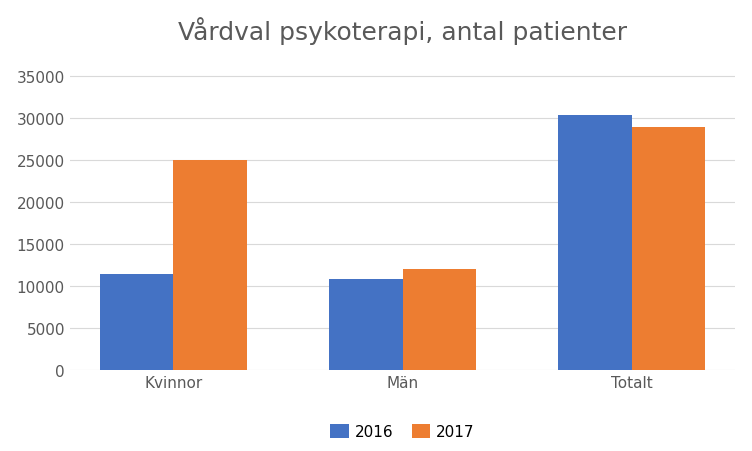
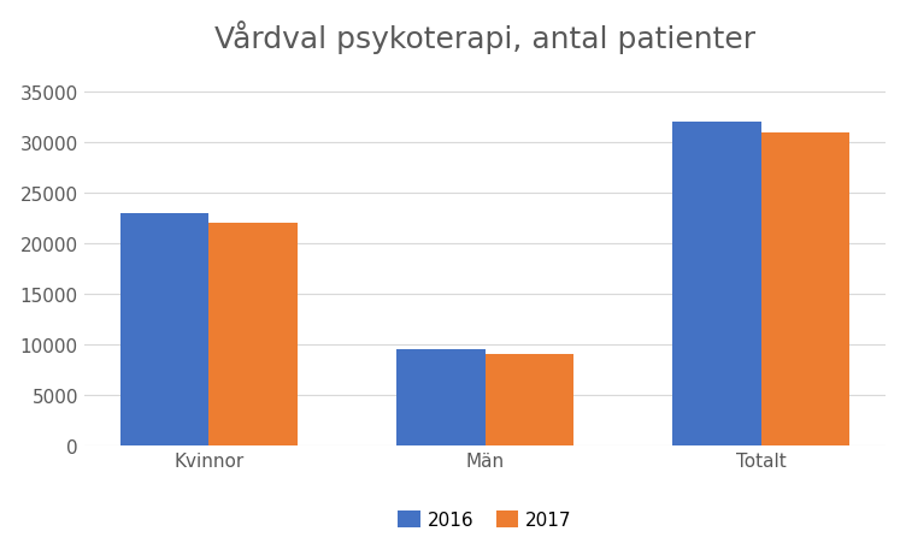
2016/Kvinnor: 11400 -> 23000
2017/Kvinnor: 25000 -> 22000
2016/Män: 10800 -> 9500
2017/Män: 12000 -> 9000
2016/Totalt: 30400 -> 32000
2017/Totalt: 29000 -> 31000
